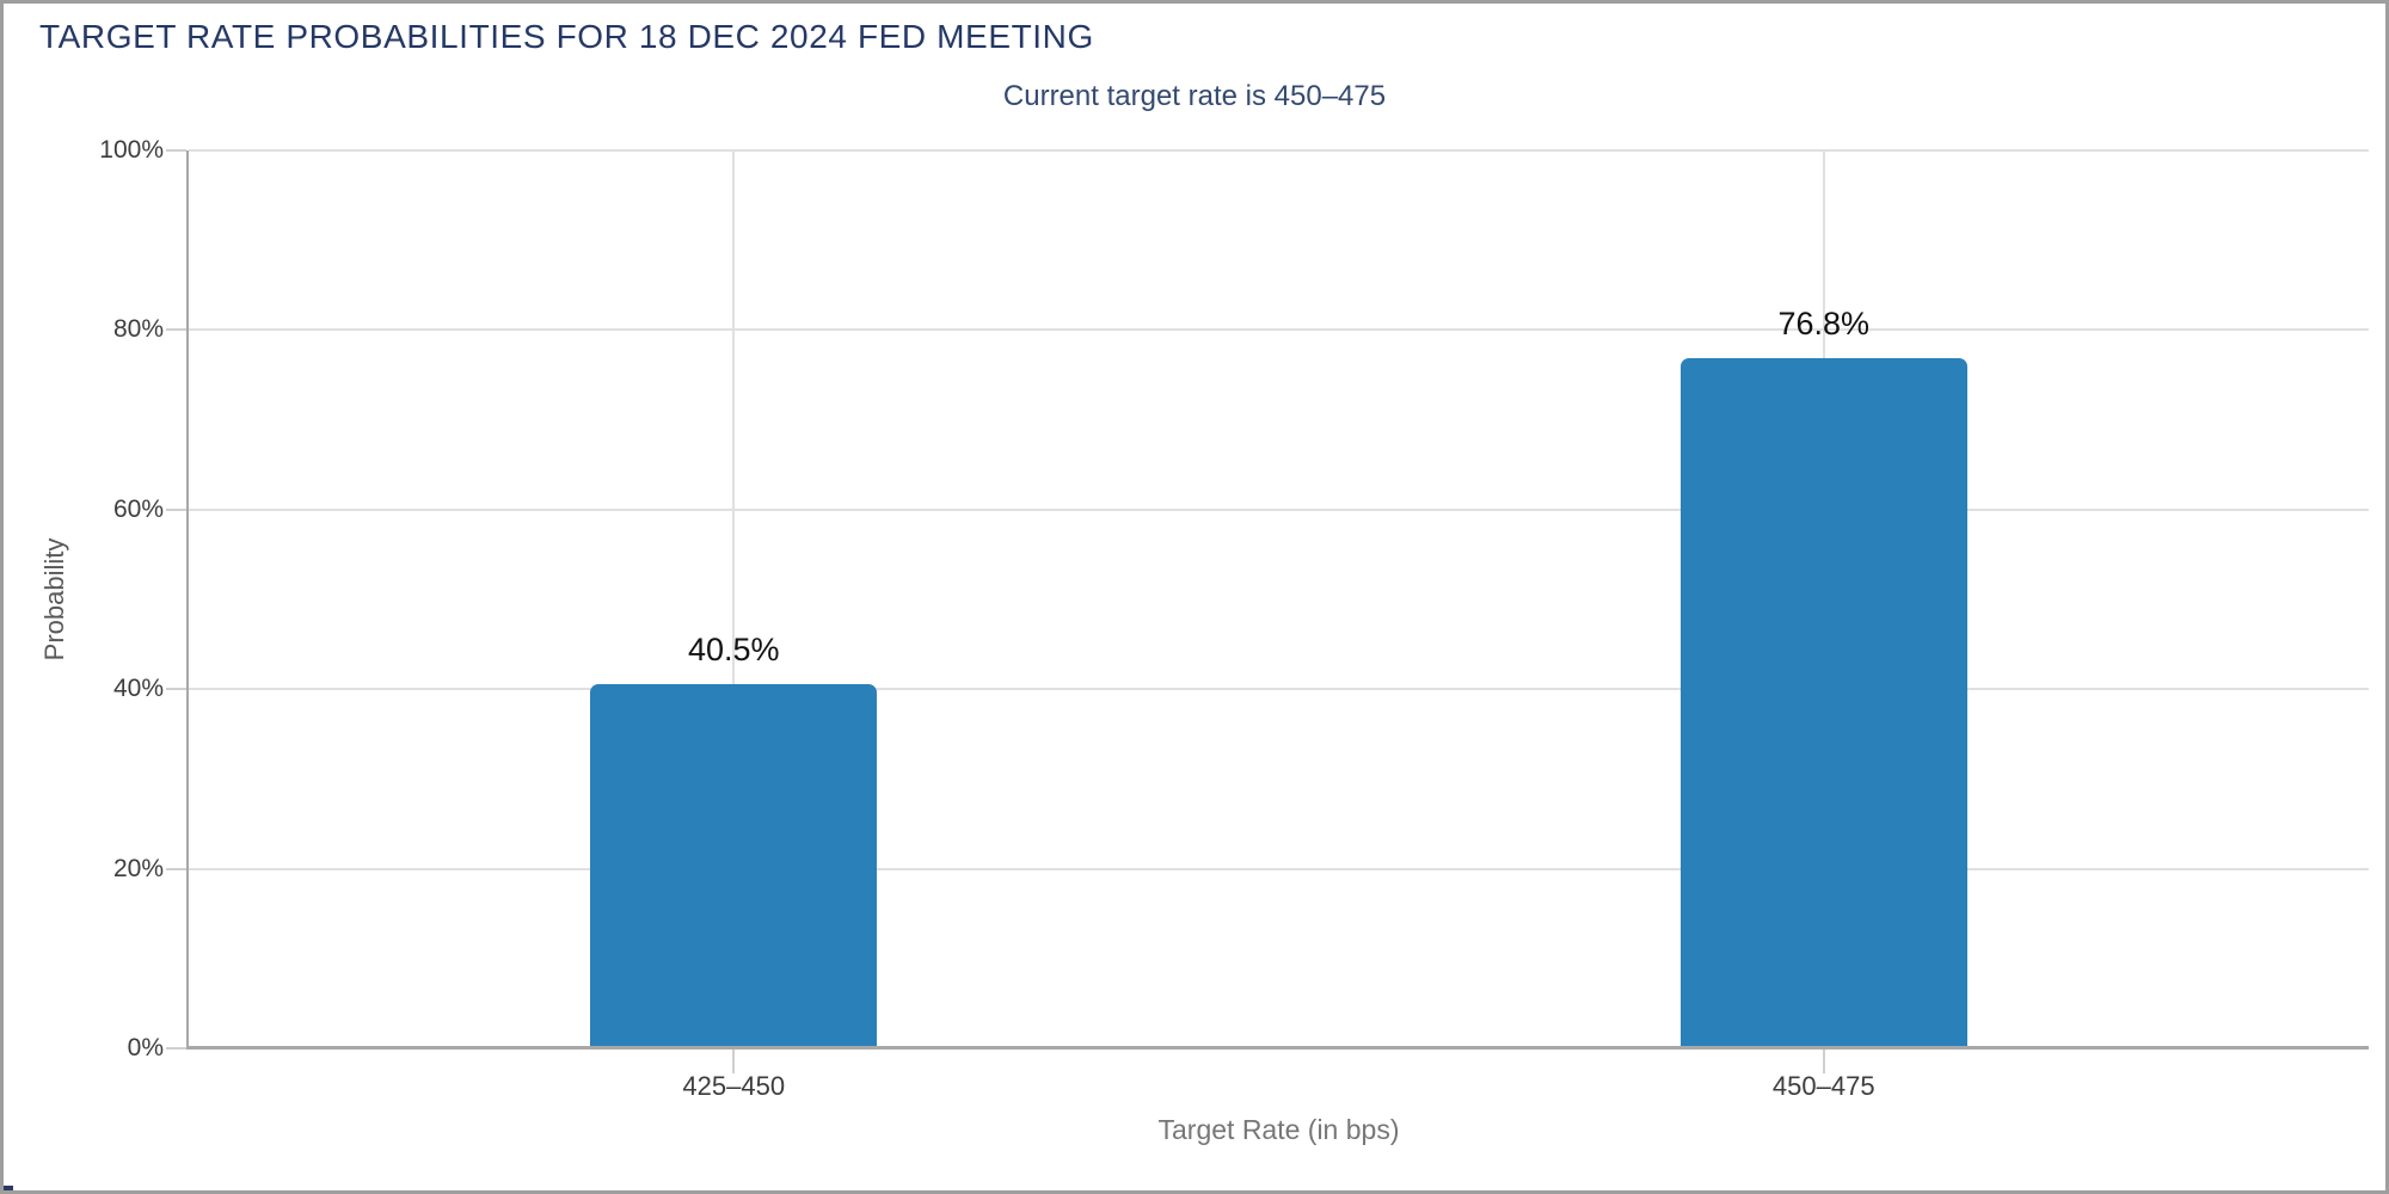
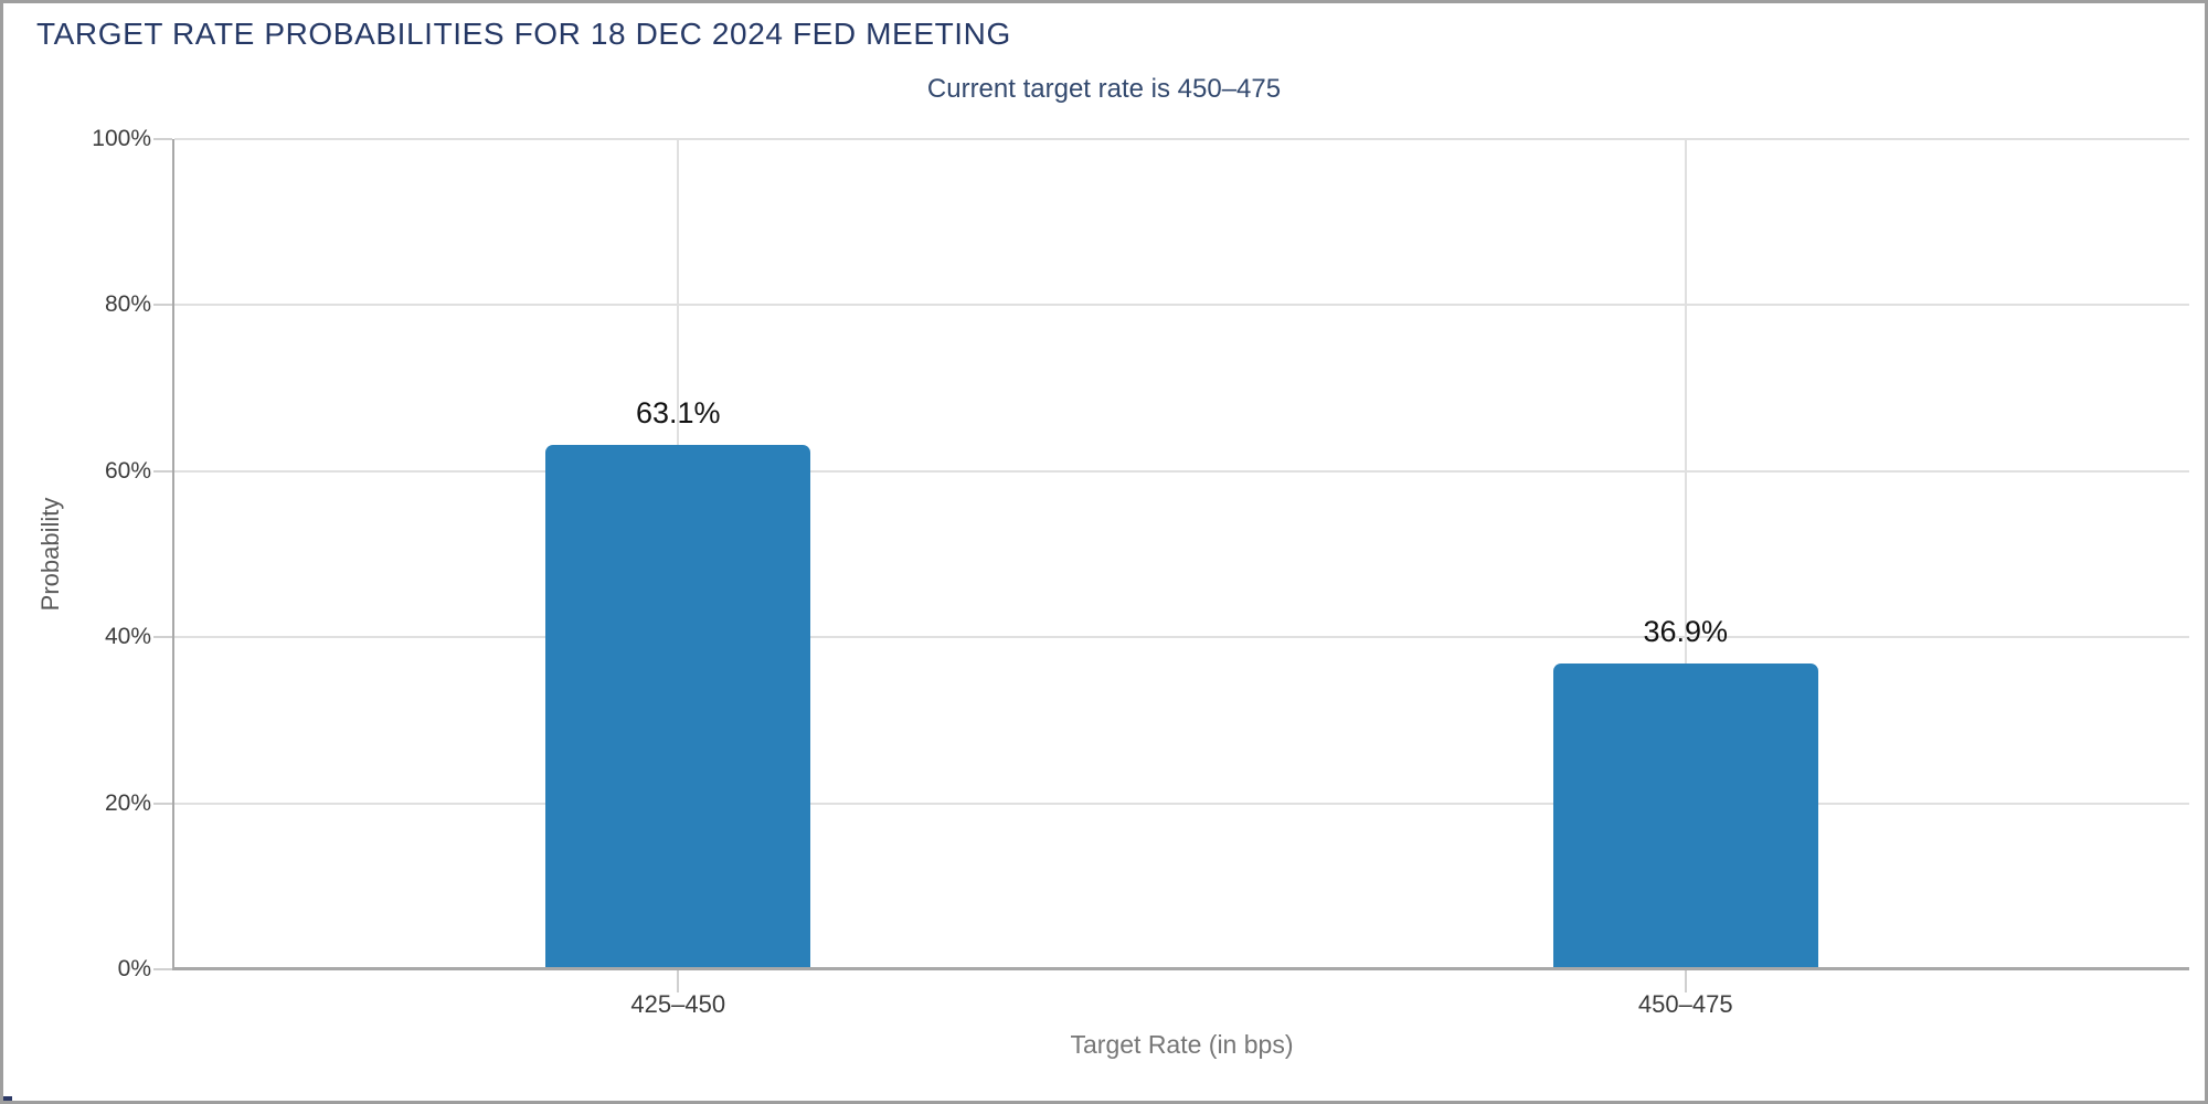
425–450: 40.5% -> 63.1%
450–475: 76.8% -> 36.9%
